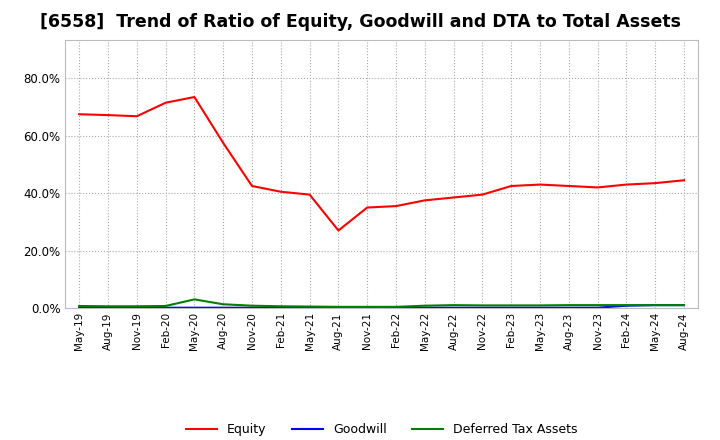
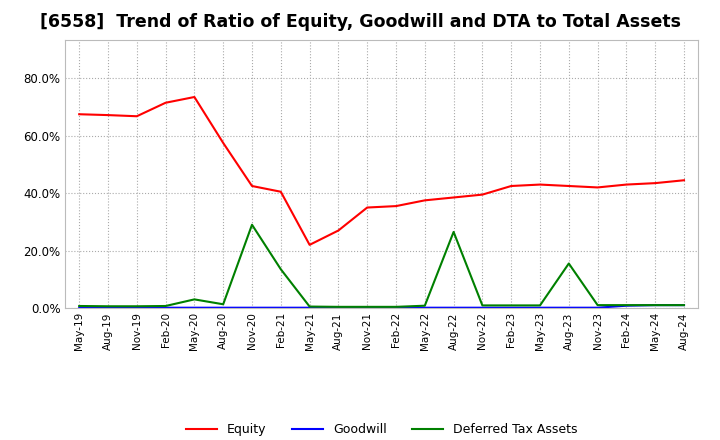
Deferred Tax Assets/Nov-20: 0.8% -> 29.0%
Deferred Tax Assets/Feb-21: 0.6% -> 13.5%
Equity/May-21: 39.5% -> 22.0%
Deferred Tax Assets/Aug-22: 1.0% -> 26.5%
Deferred Tax Assets/Aug-23: 1.0% -> 15.5%
